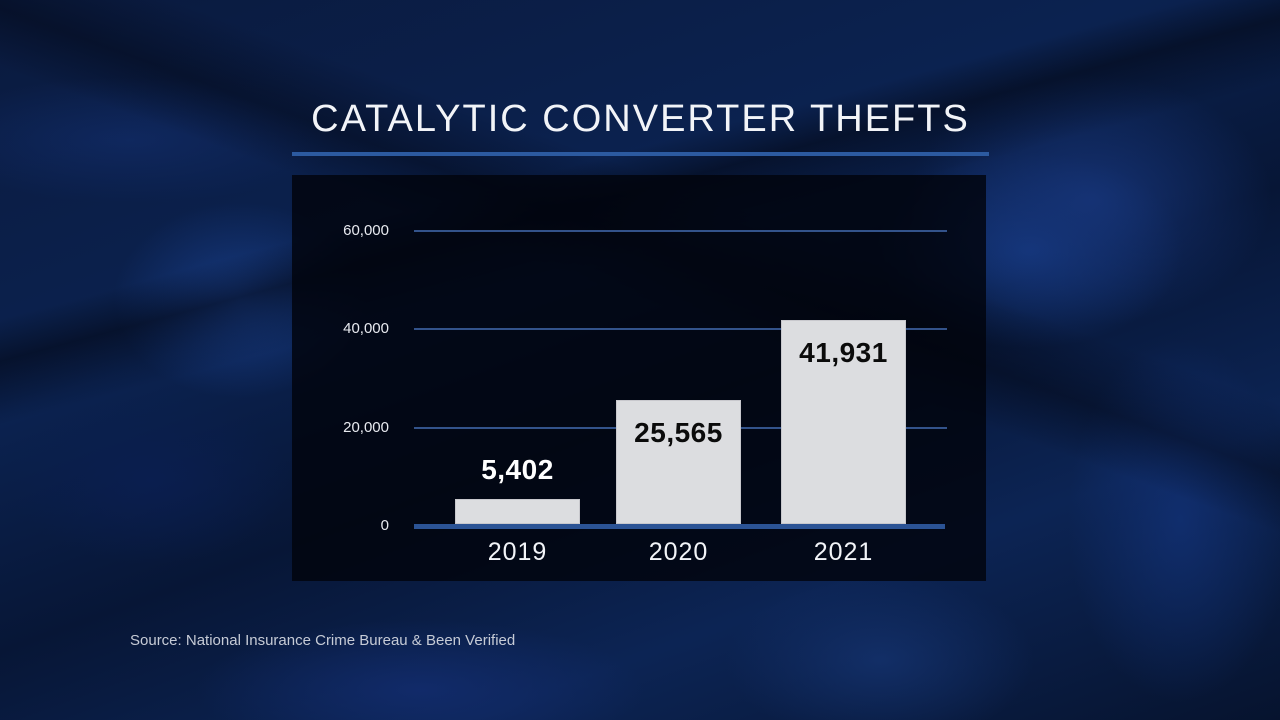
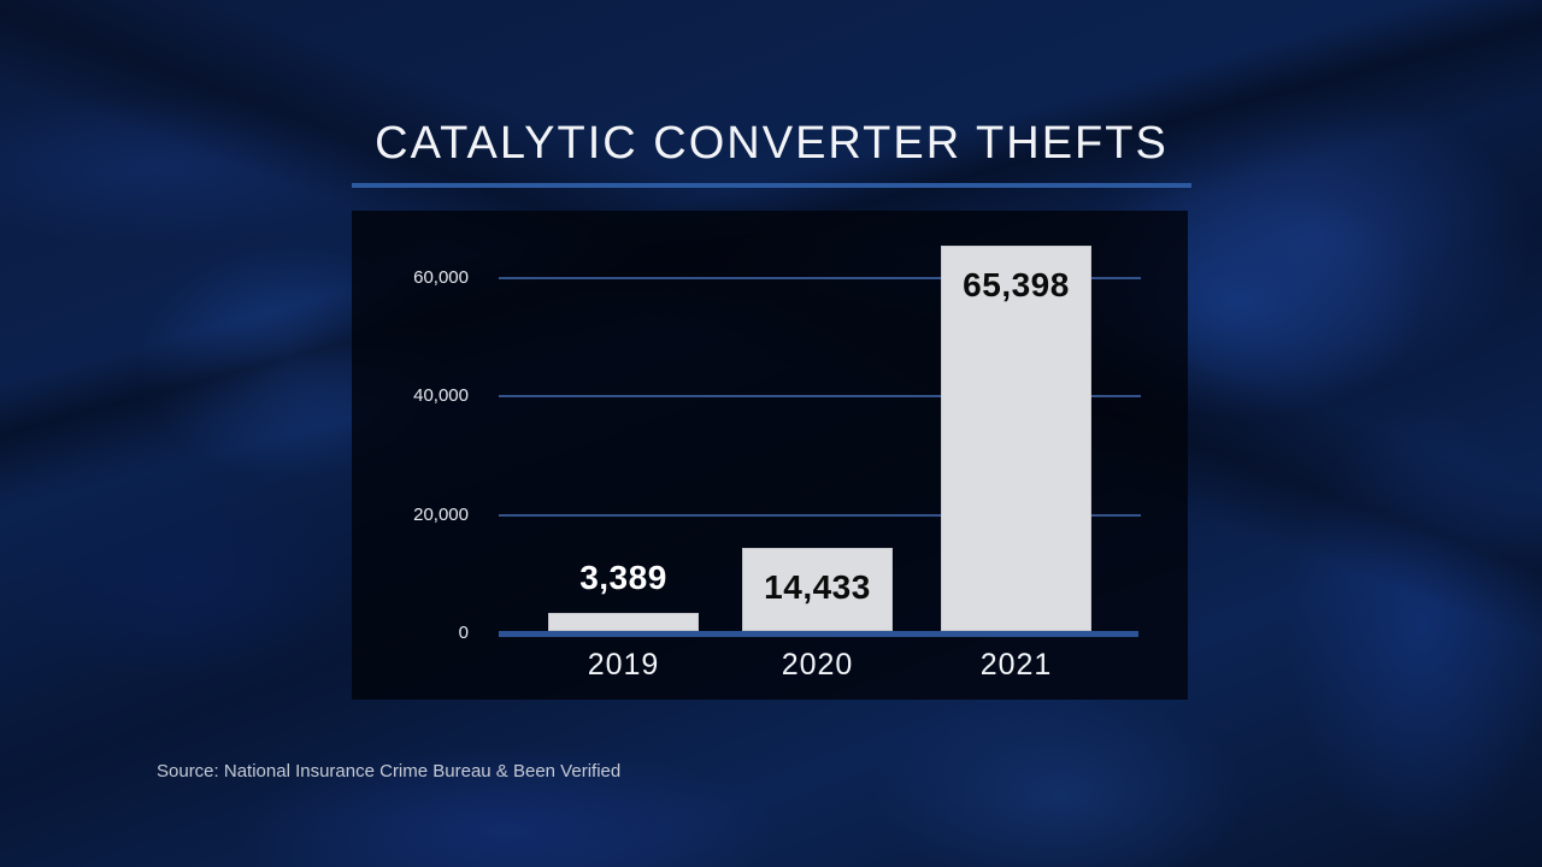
2019: 5,402 -> 3,389
2020: 25,565 -> 14,433
2021: 41,931 -> 65,398
